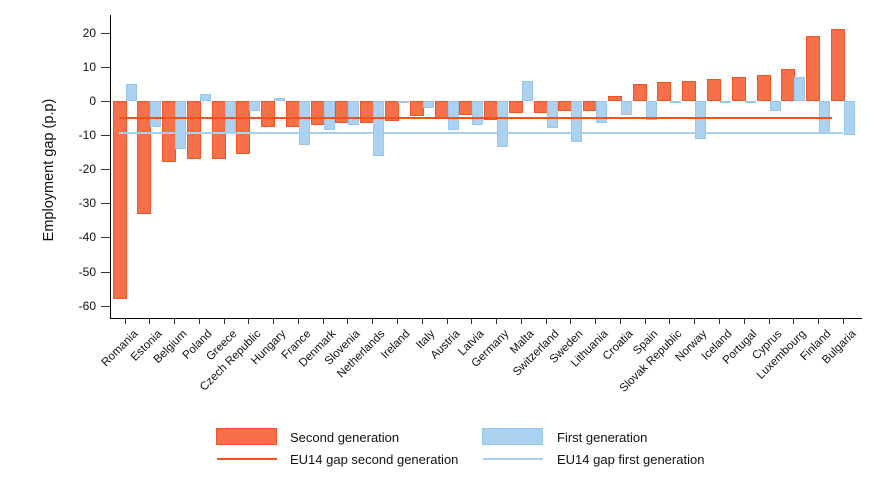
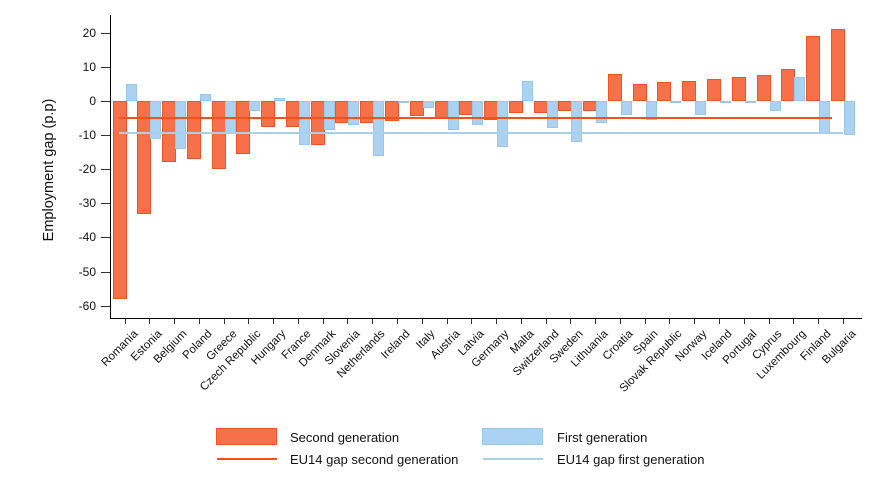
First generation/Estonia: -8 -> -11
Second generation/Greece: -17 -> -20
Second generation/Denmark: -7 -> -13
Second generation/Croatia: 2 -> 8
First generation/Norway: -11 -> -4
